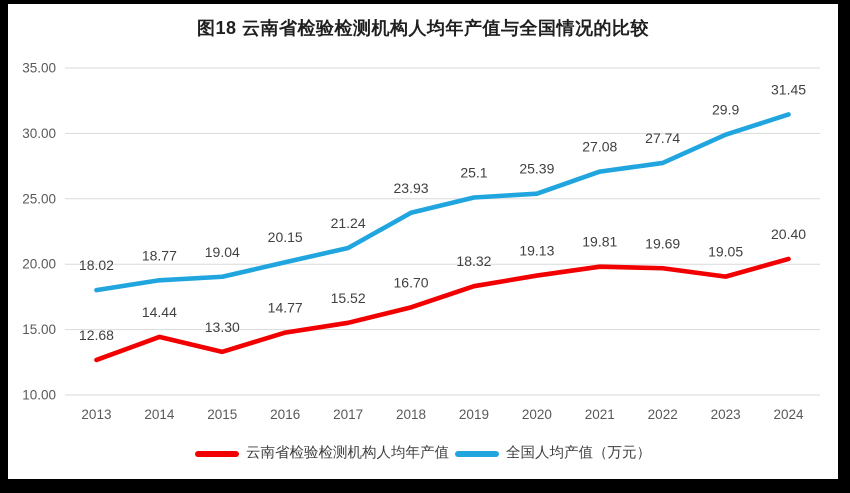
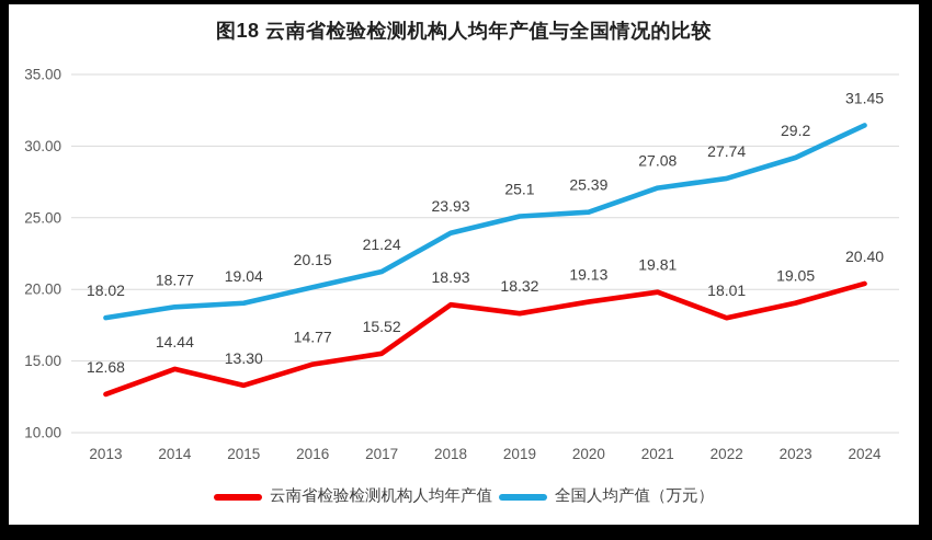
云南省检验检测机构人均年产值/2018: 16.70 -> 18.93
云南省检验检测机构人均年产值/2022: 19.69 -> 18.01
全国人均产值（万元）/2023: 29.9 -> 29.2
